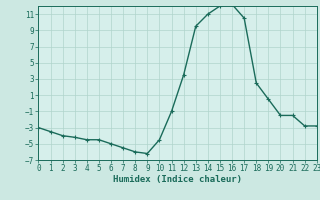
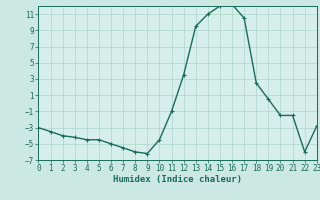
22: -2.8 -> -6.0
